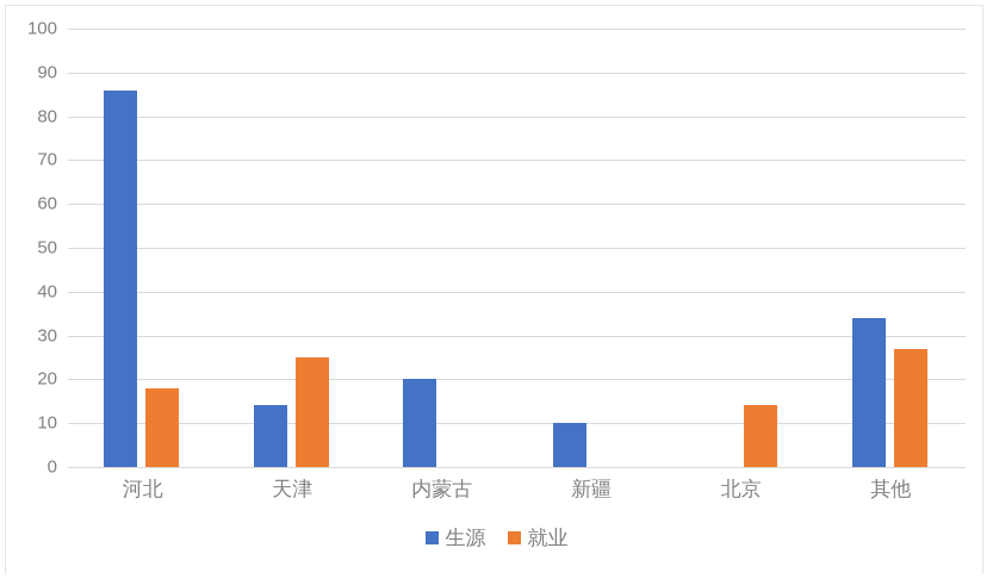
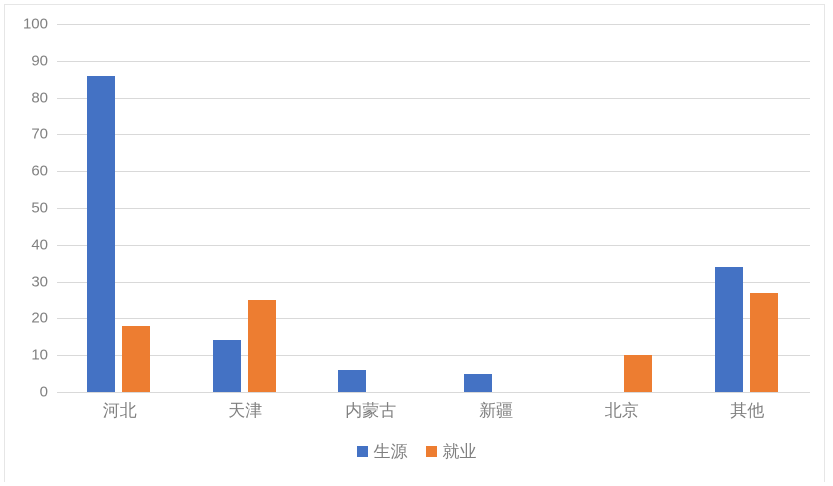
生源/内蒙古: 20 -> 6
生源/新疆: 10 -> 5
就业/北京: 14 -> 10
